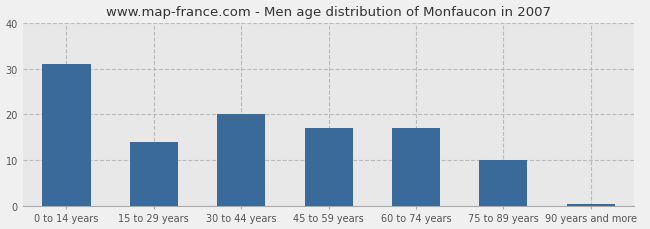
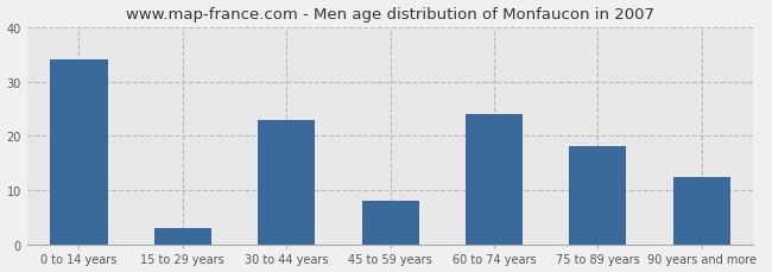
0 to 14 years: 31.0 -> 34.0
15 to 29 years: 14.0 -> 3.0
30 to 44 years: 20.0 -> 23.0
45 to 59 years: 17.0 -> 8.0
60 to 74 years: 17.0 -> 24.0
75 to 89 years: 10.0 -> 18.0
90 years and more: 0.5 -> 12.5
